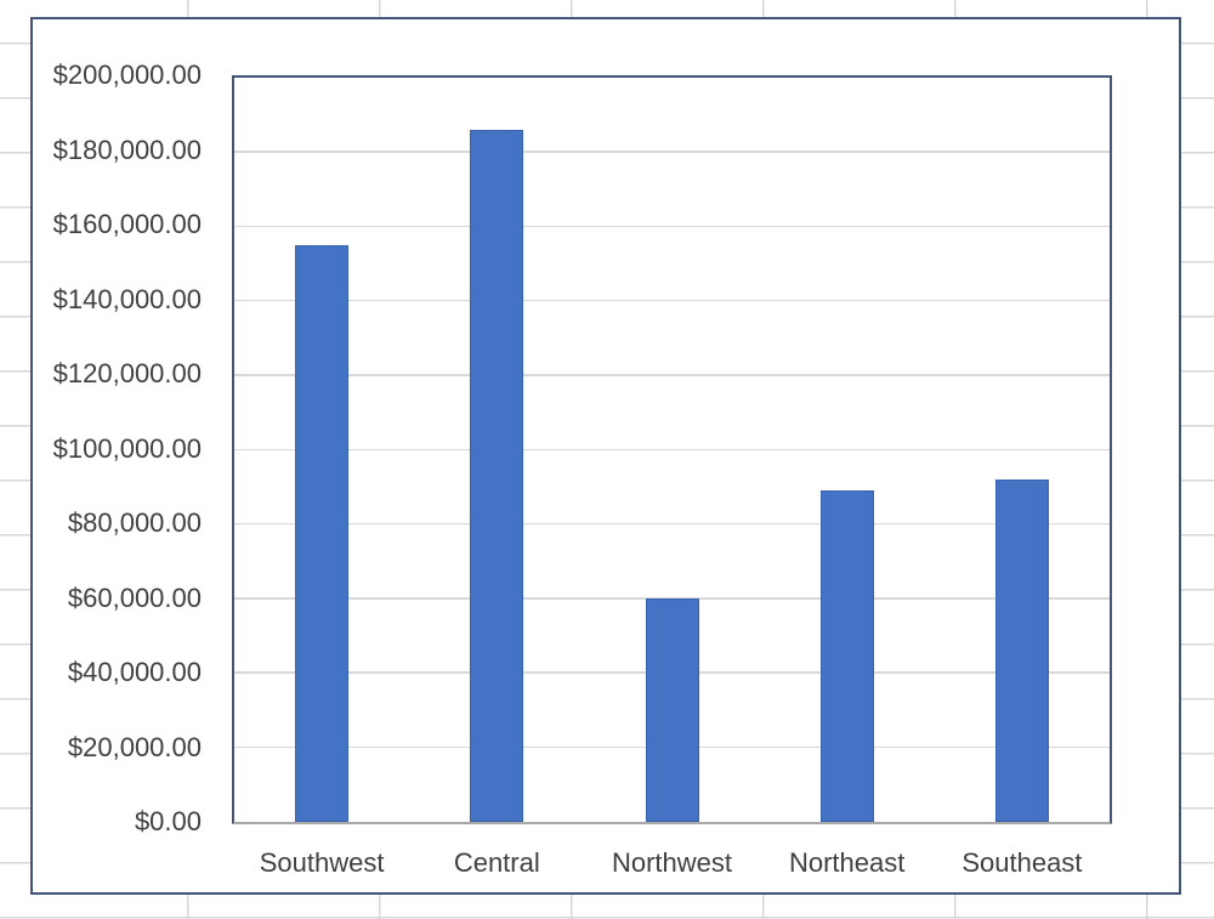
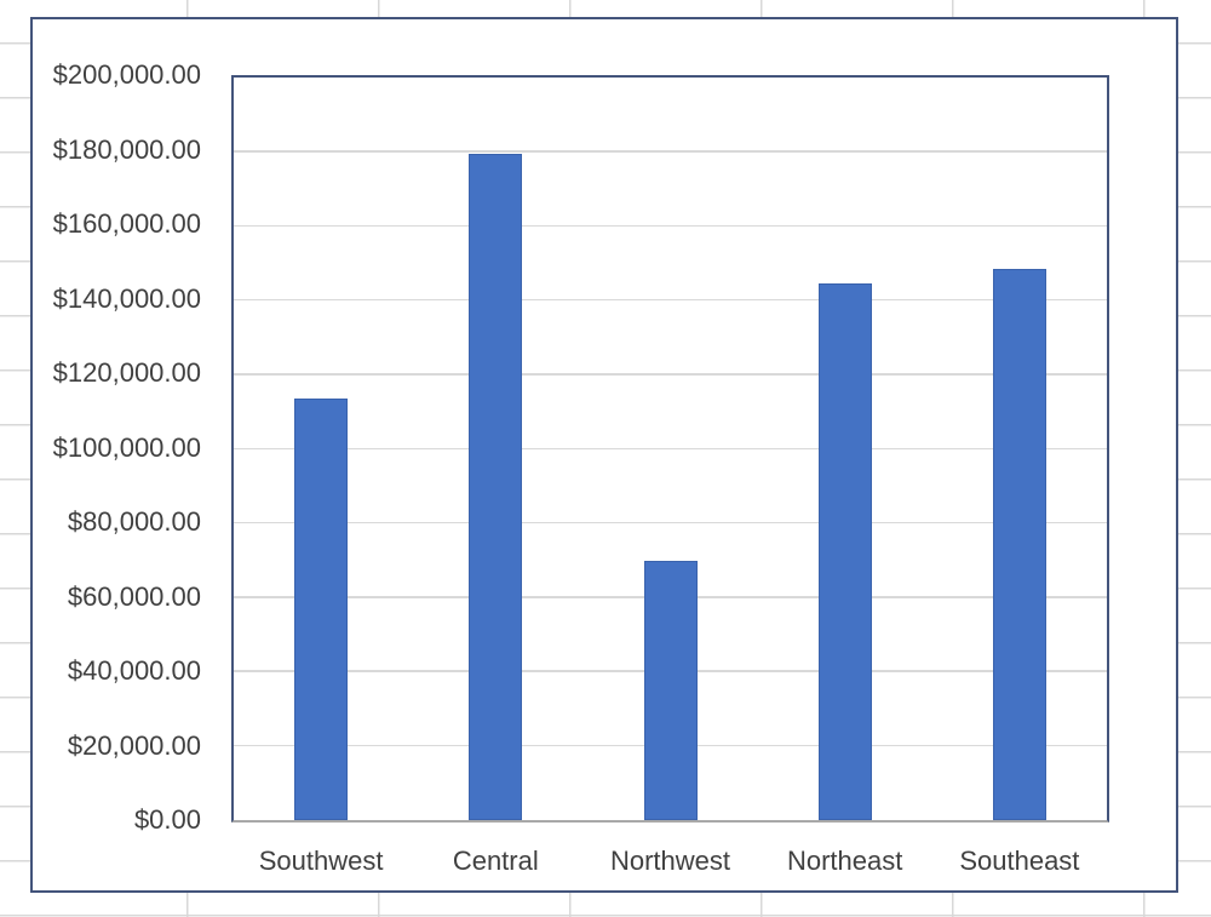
Southwest: $155000 -> $114000
Central: $186000 -> $180000
Northwest: $60000 -> $70000
Northeast: $89000 -> $145000
Southeast: $92000 -> $148000
